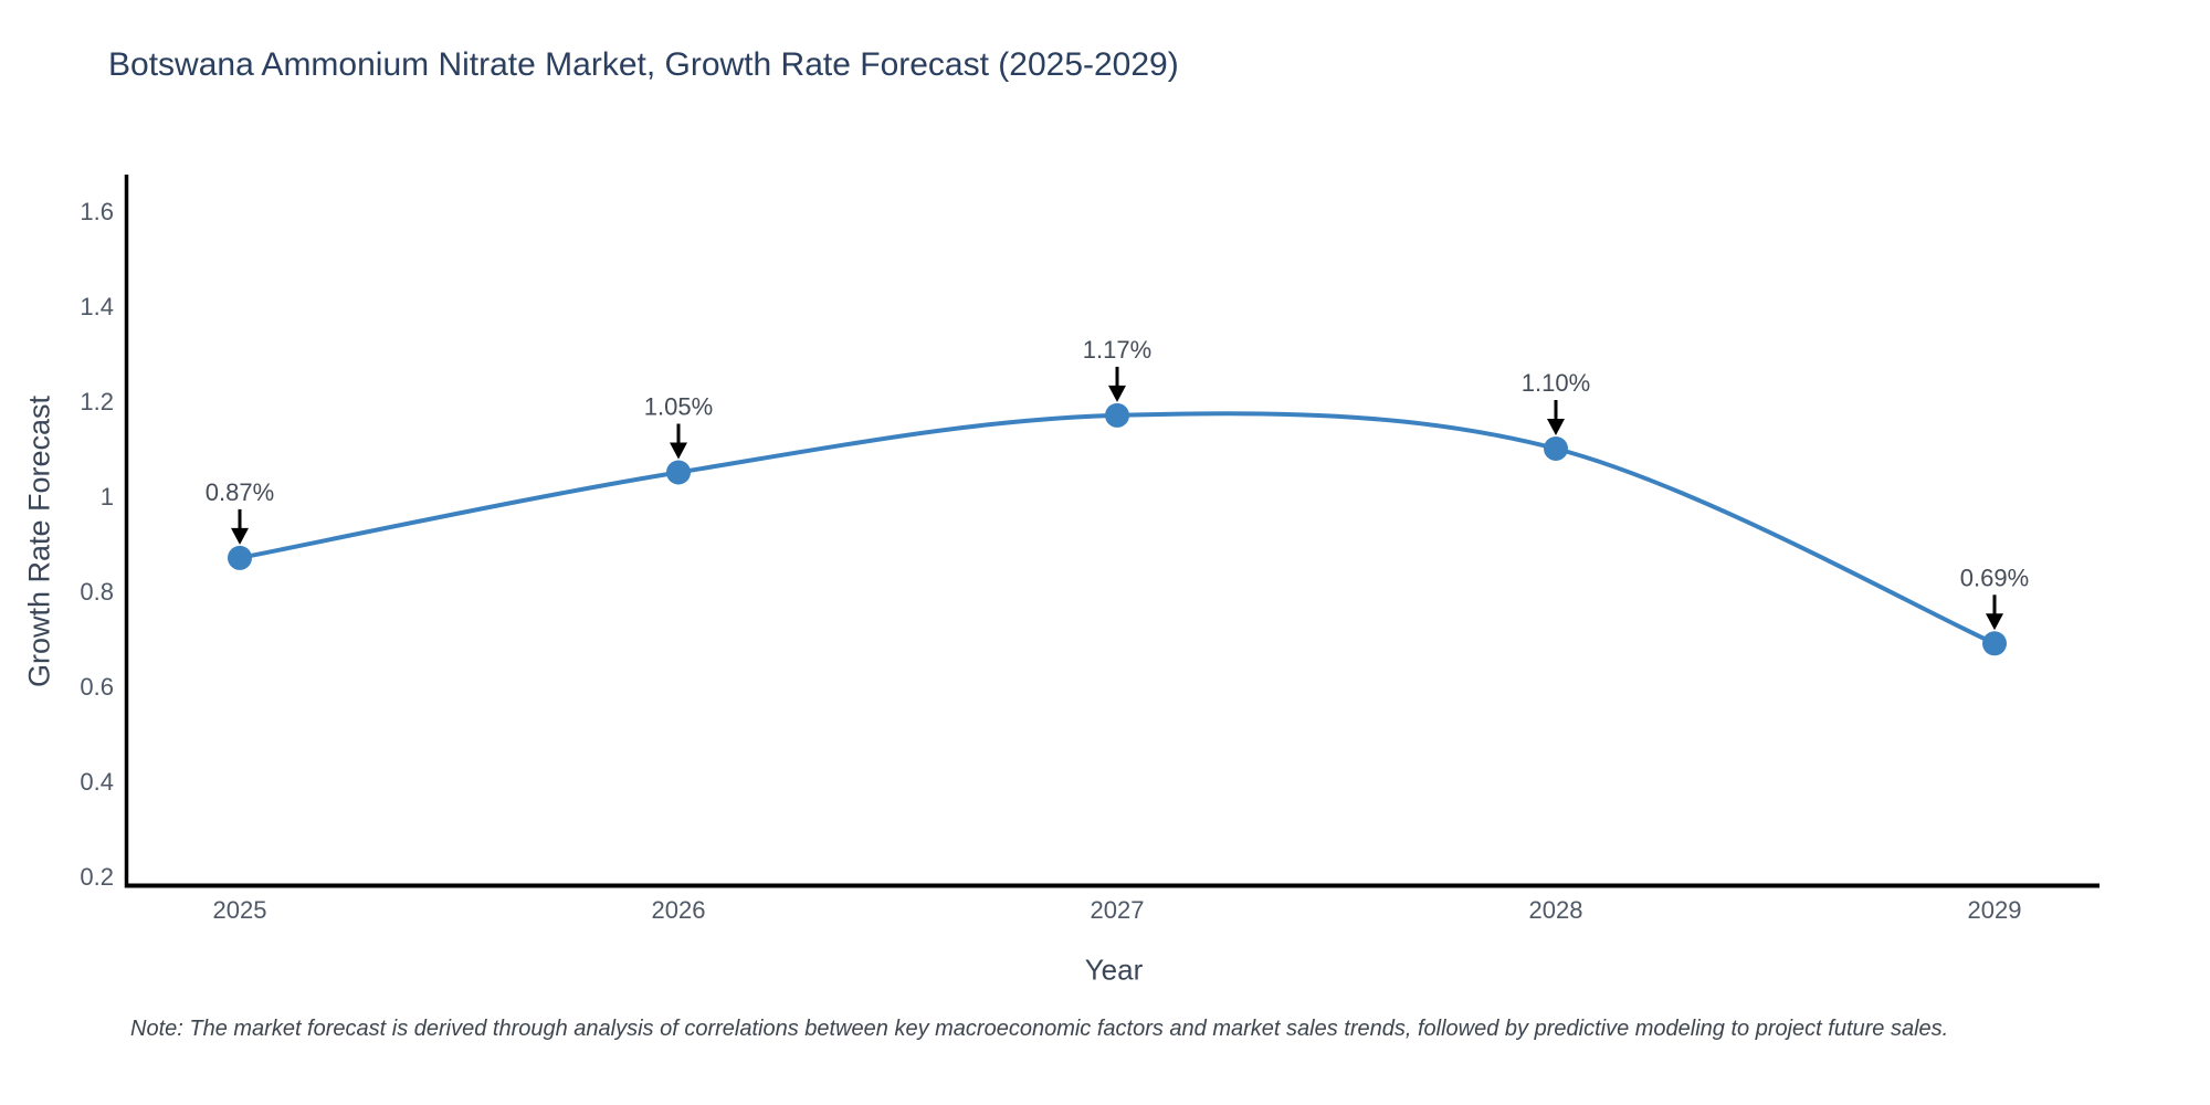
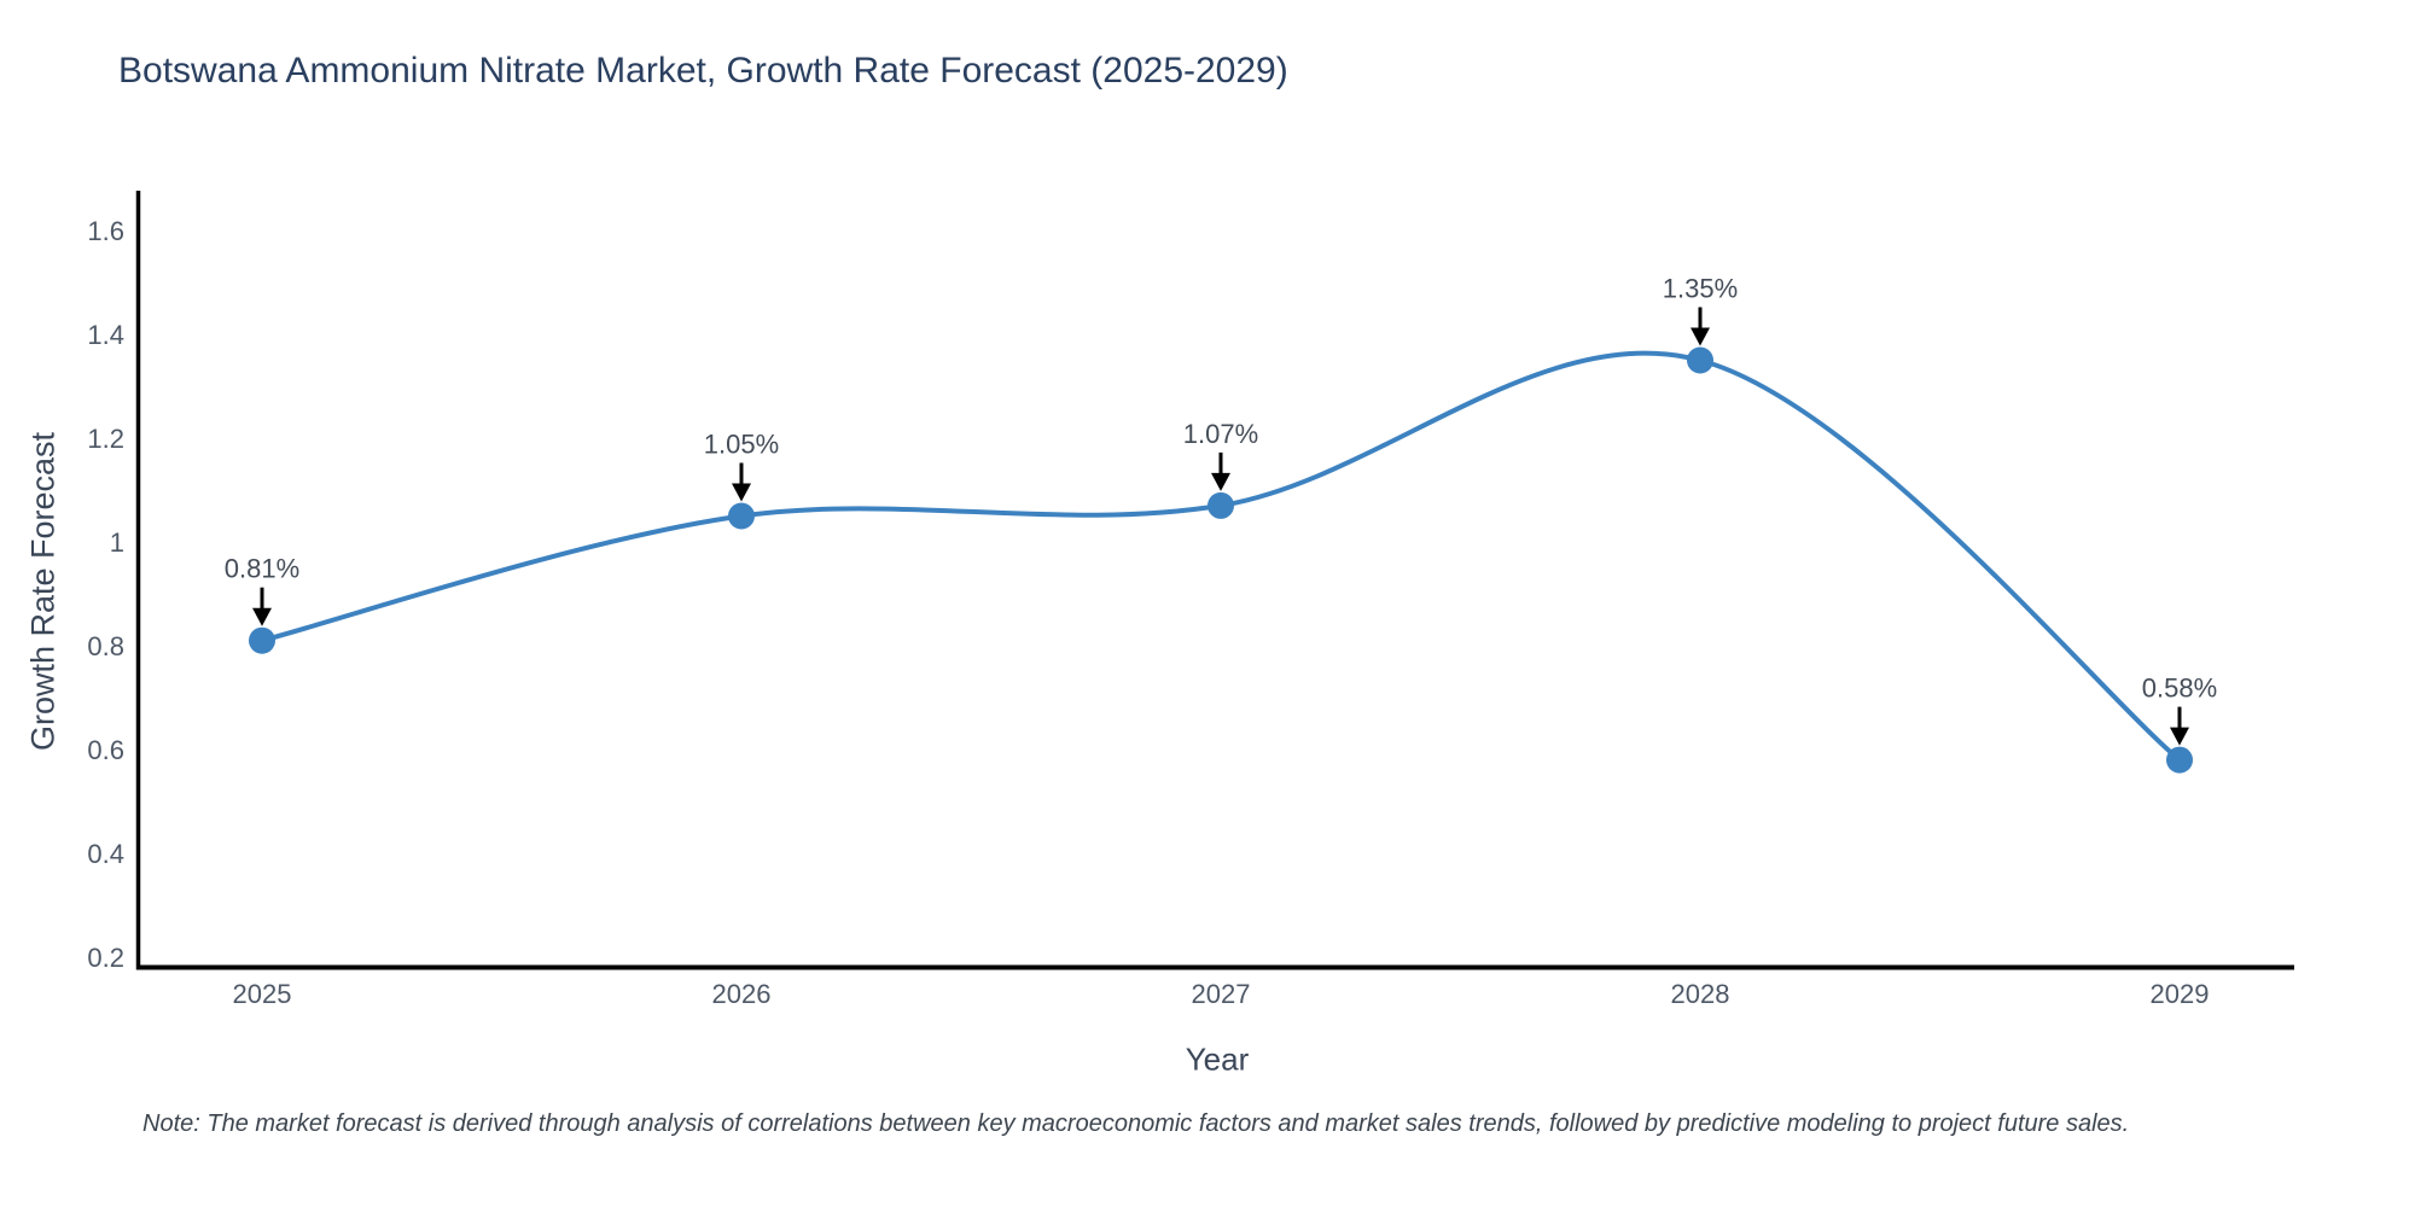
2025: 0.87% -> 0.81%
2027: 1.17% -> 1.07%
2028: 1.10% -> 1.35%
2029: 0.69% -> 0.58%
